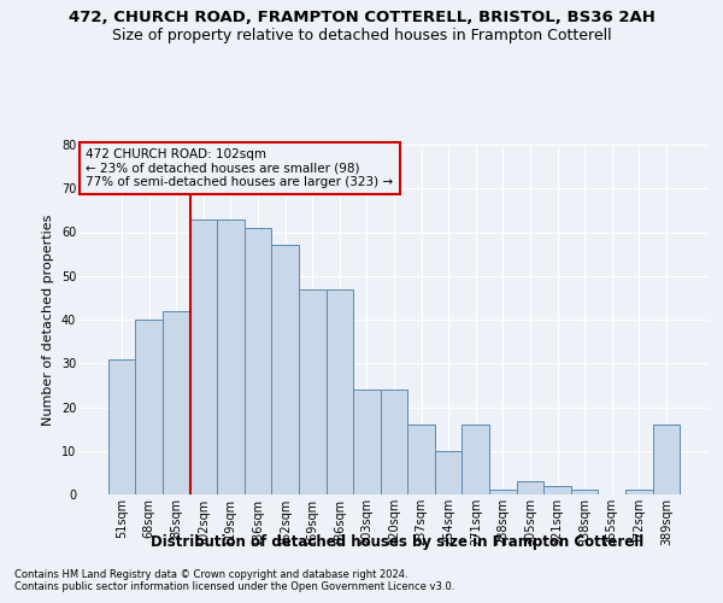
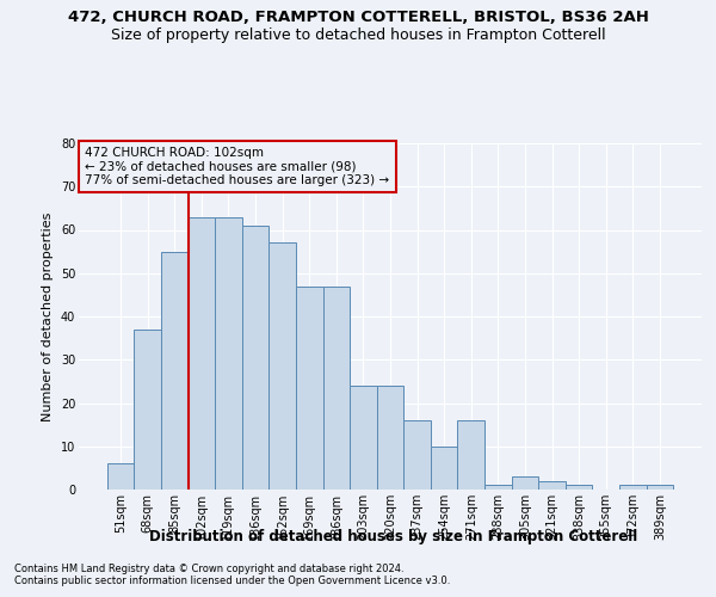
51sqm: 31 -> 6
68sqm: 40 -> 37
85sqm: 42 -> 55
389sqm: 16 -> 1
